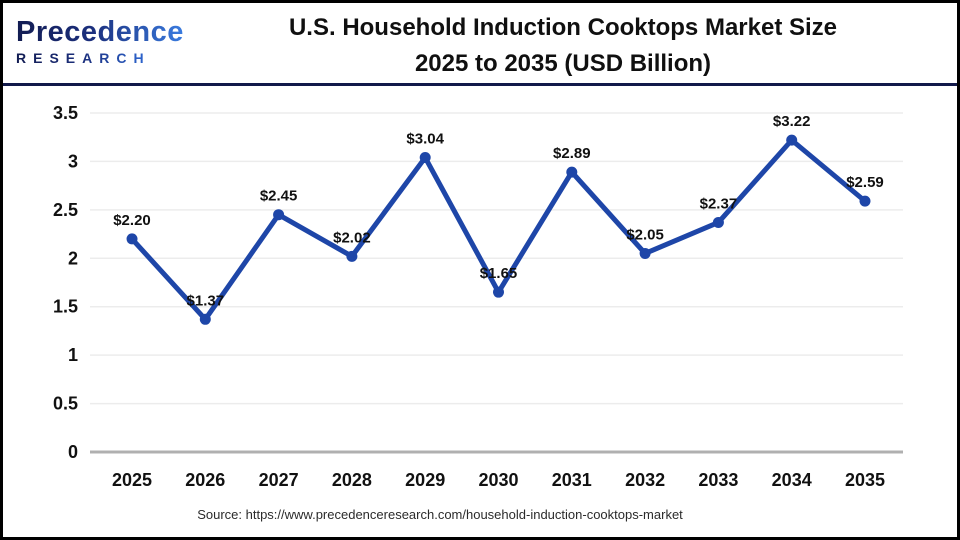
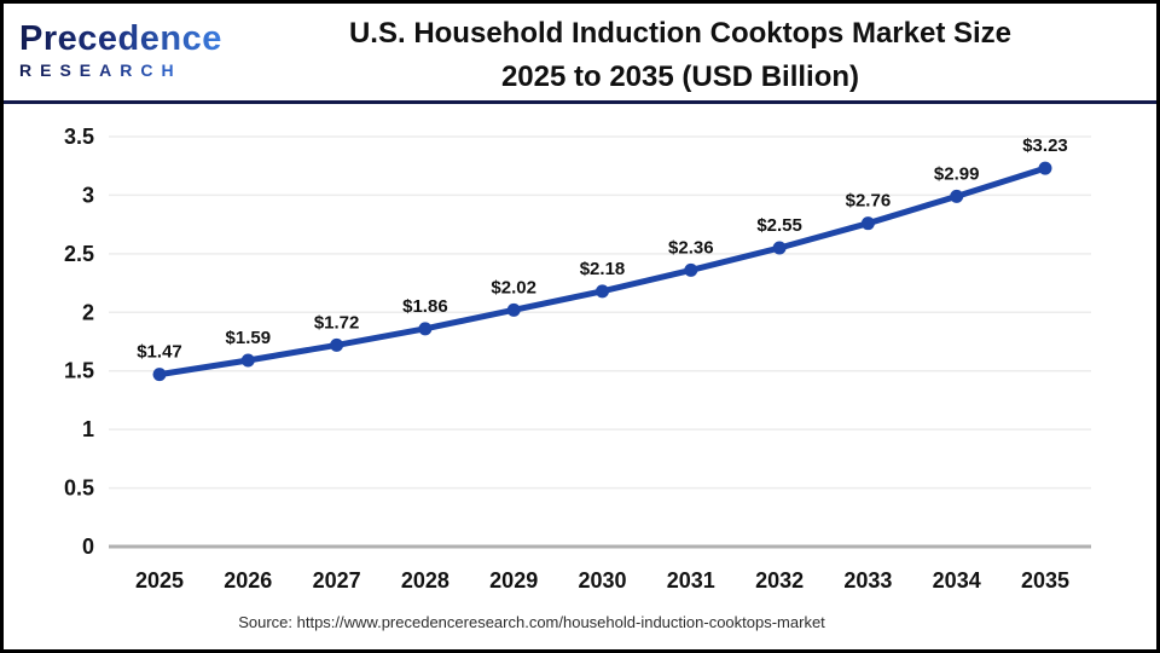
2025: $2.20 -> $1.47
2026: $1.37 -> $1.59
2027: $2.45 -> $1.72
2028: $2.02 -> $1.86
2029: $3.04 -> $2.02
2030: $1.65 -> $2.18
2031: $2.89 -> $2.36
2032: $2.05 -> $2.55
2033: $2.37 -> $2.76
2034: $3.22 -> $2.99
2035: $2.59 -> $3.23
